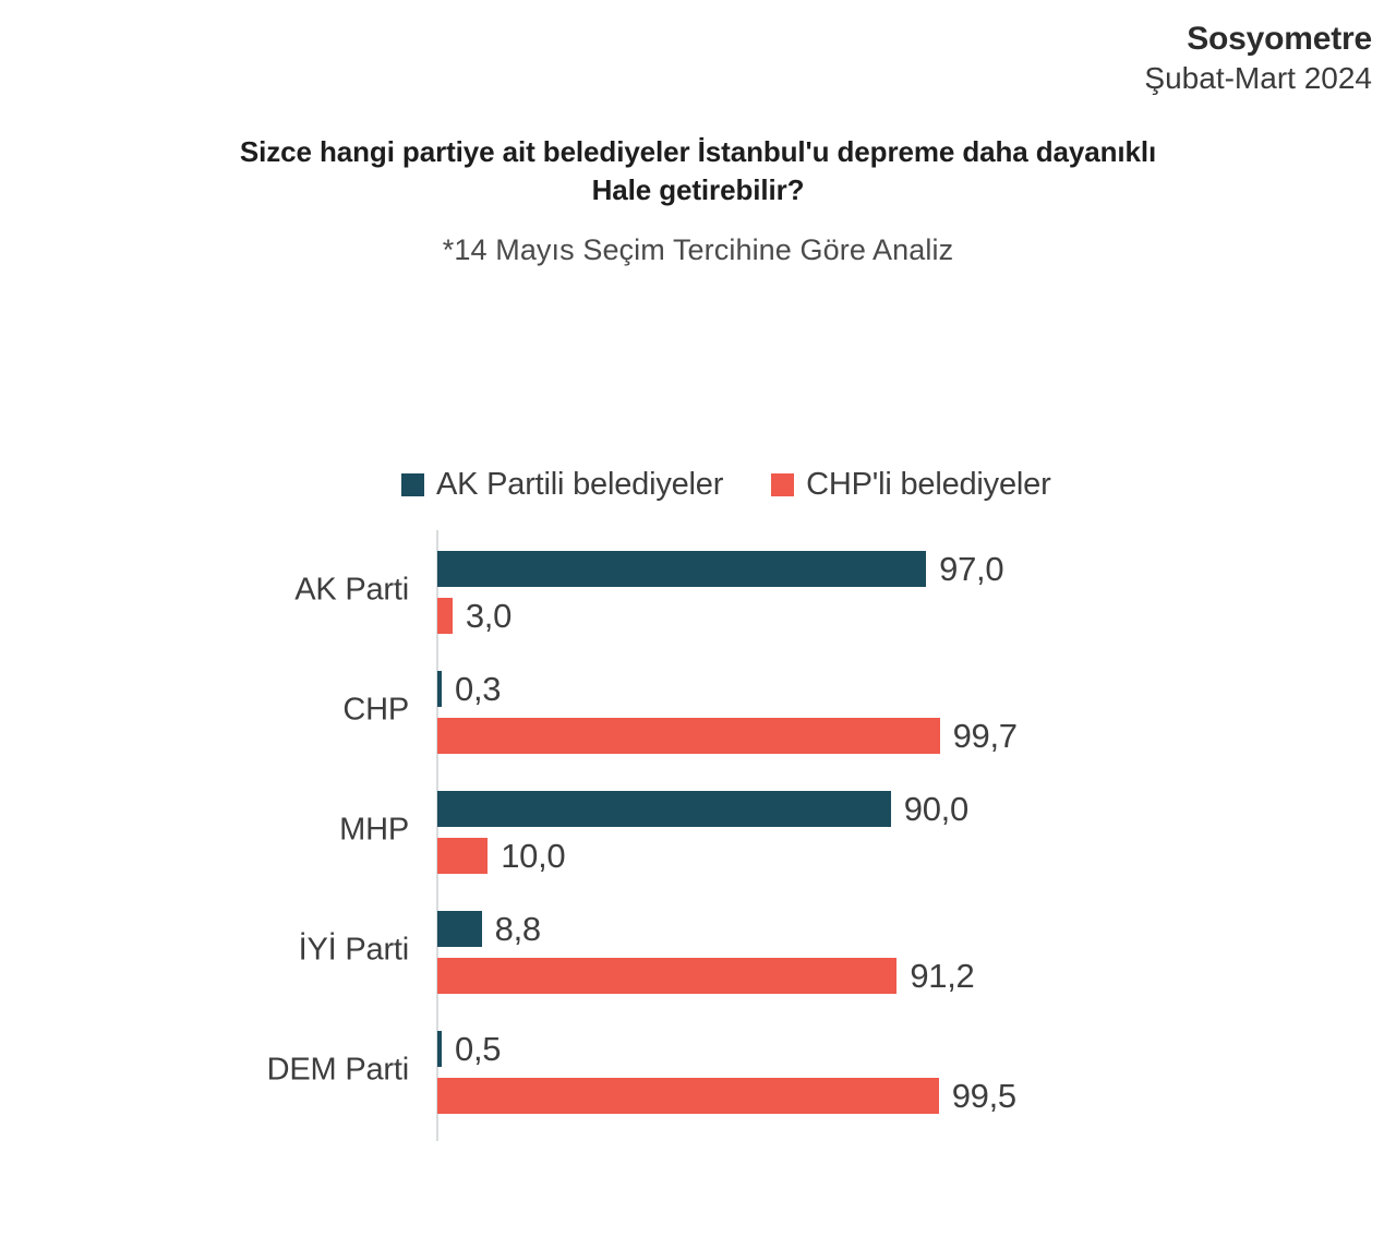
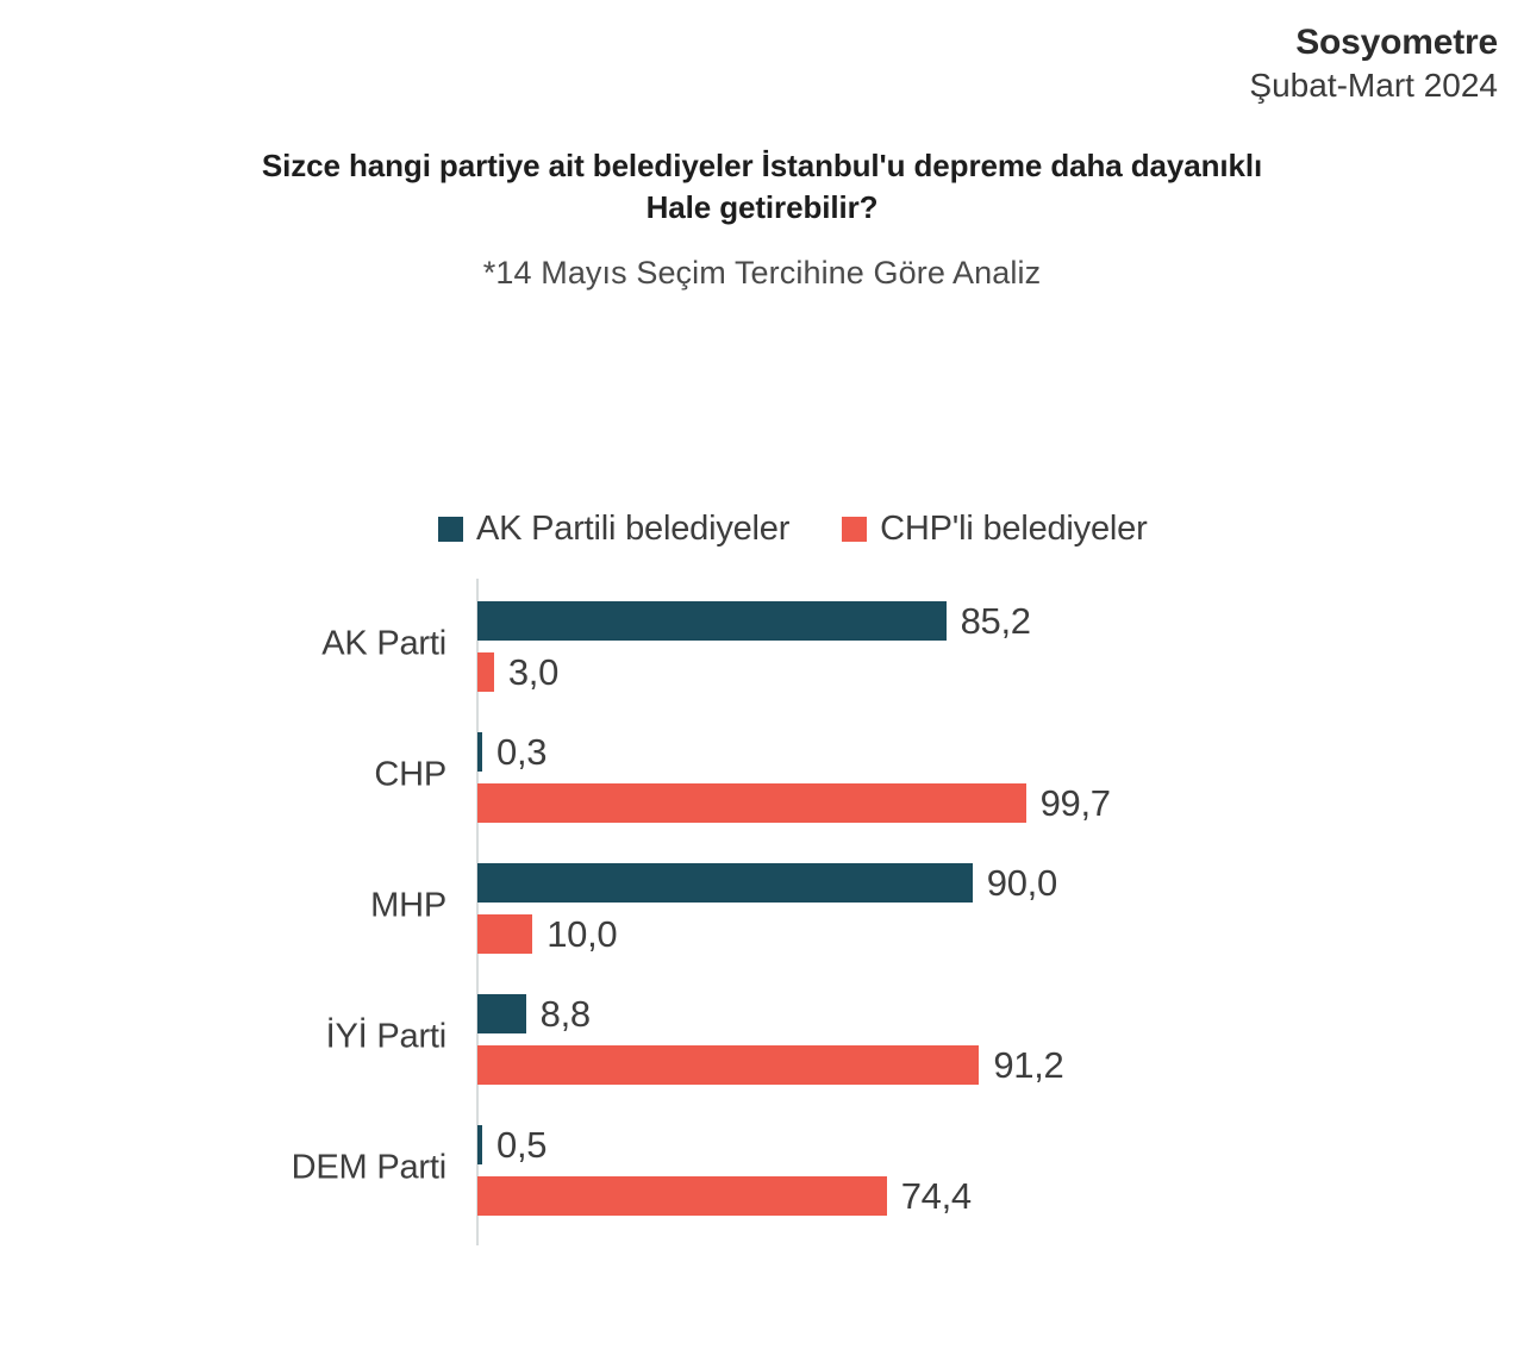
AK Partili belediyeler/AK Parti: 97,0 -> 85,2
CHP'li belediyeler/DEM Parti: 99,5 -> 74,4
